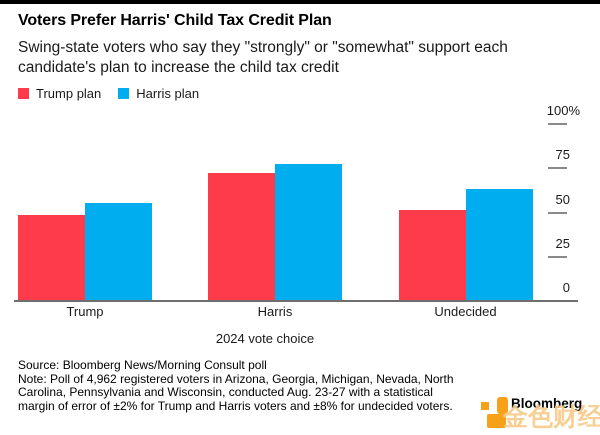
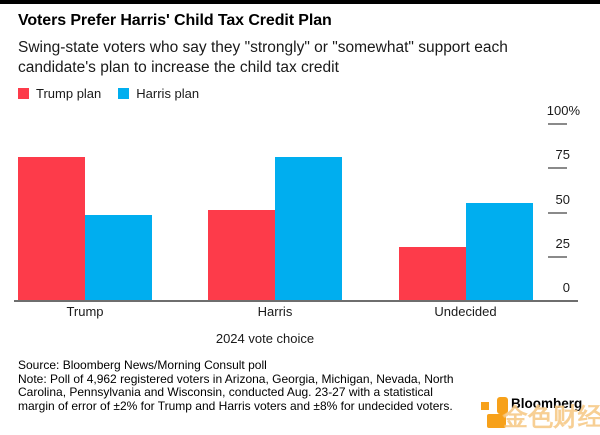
Trump plan/Trump: 48 -> 81
Harris plan/Trump: 55 -> 48
Trump plan/Harris: 72 -> 51
Harris plan/Harris: 77 -> 81
Trump plan/Undecided: 51 -> 30
Harris plan/Undecided: 63 -> 55
